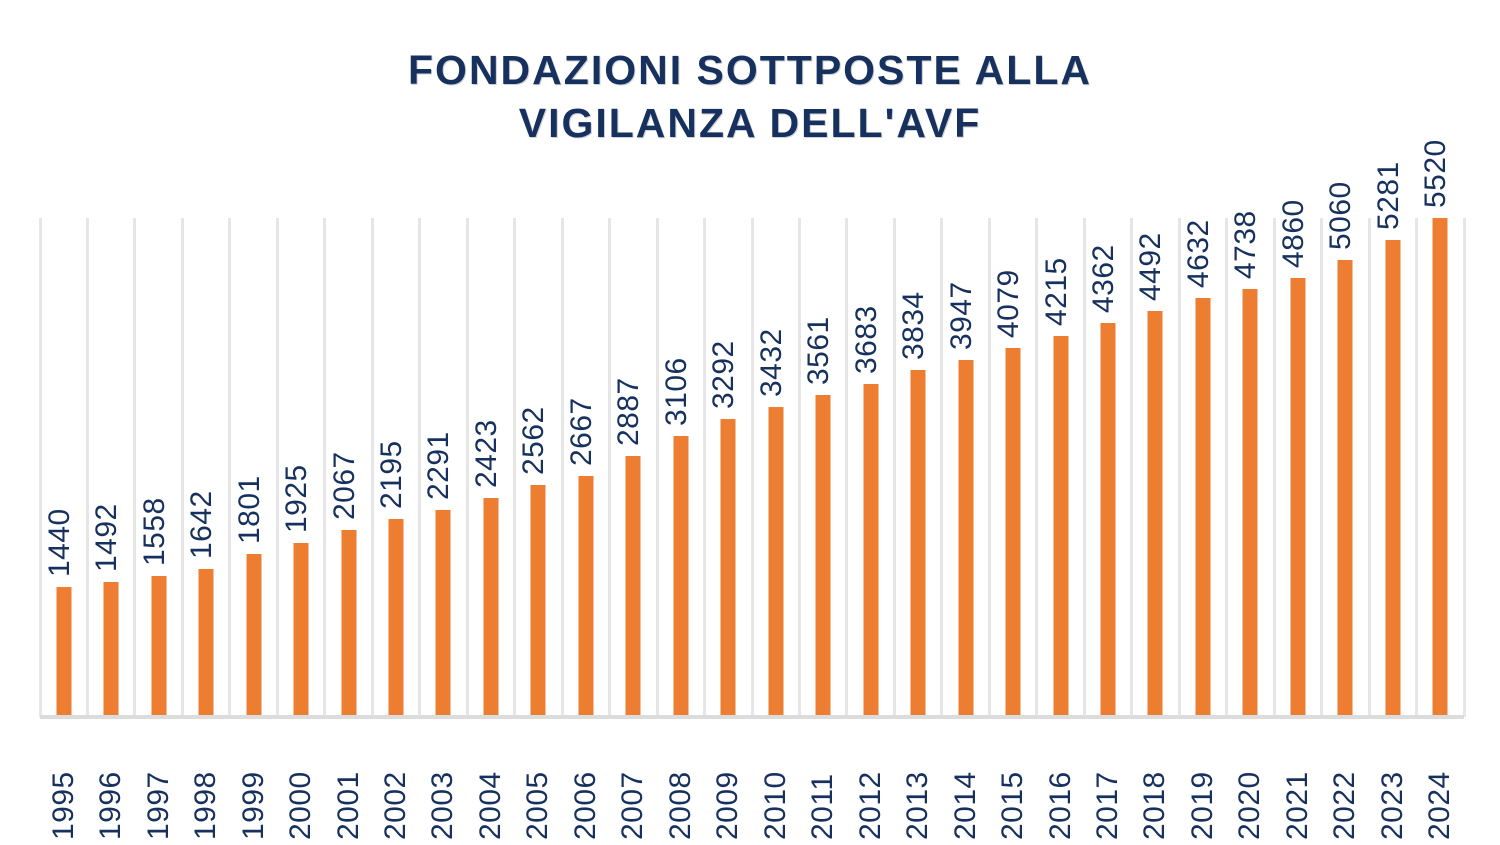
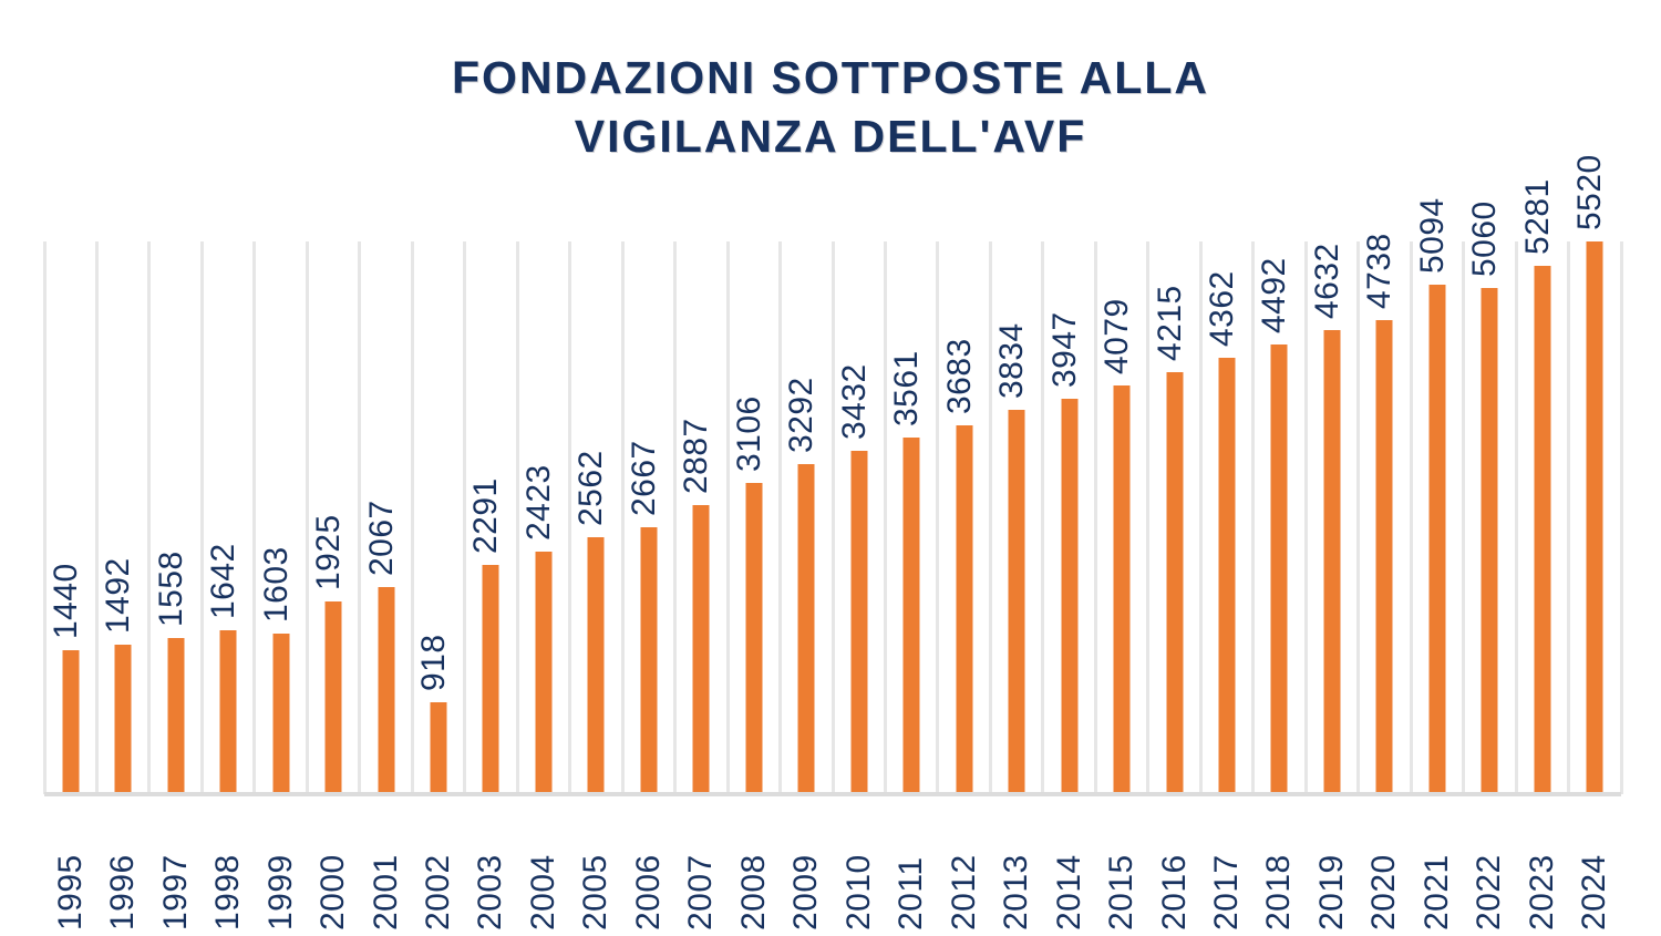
1999: 1801 -> 1603
2002: 2195 -> 918
2021: 4860 -> 5094
